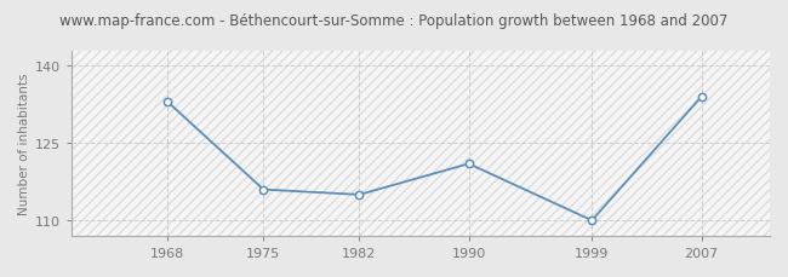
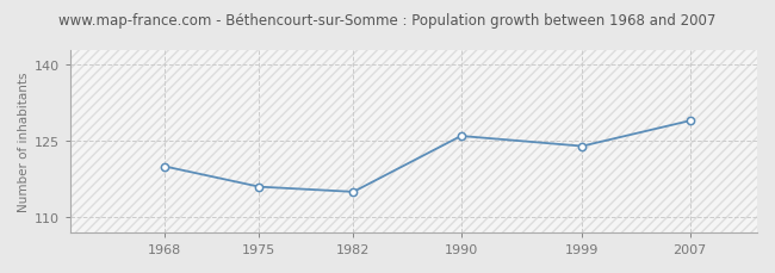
1968: 133 -> 120
1990: 121 -> 126
1999: 110 -> 124
2007: 134 -> 129
